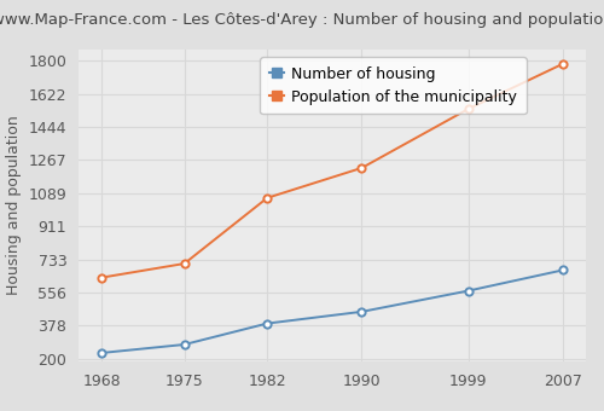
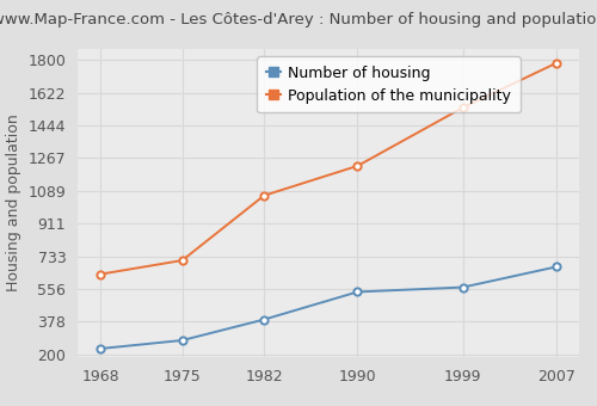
Number of housing/1990: 450 -> 540
